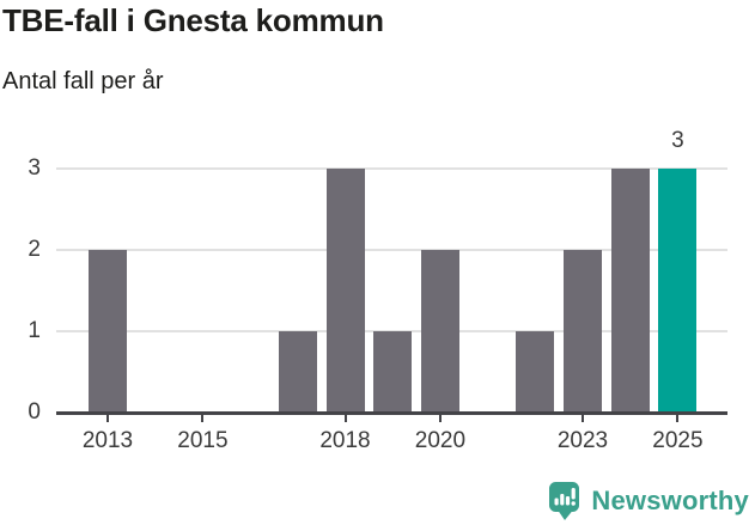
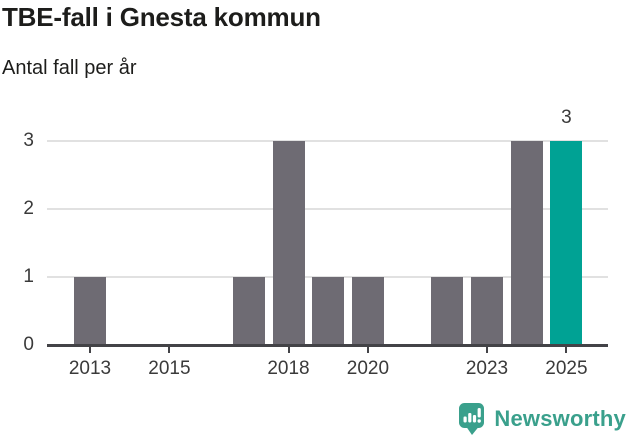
2013: 2 -> 1
2020: 2 -> 1
2023: 2 -> 1
